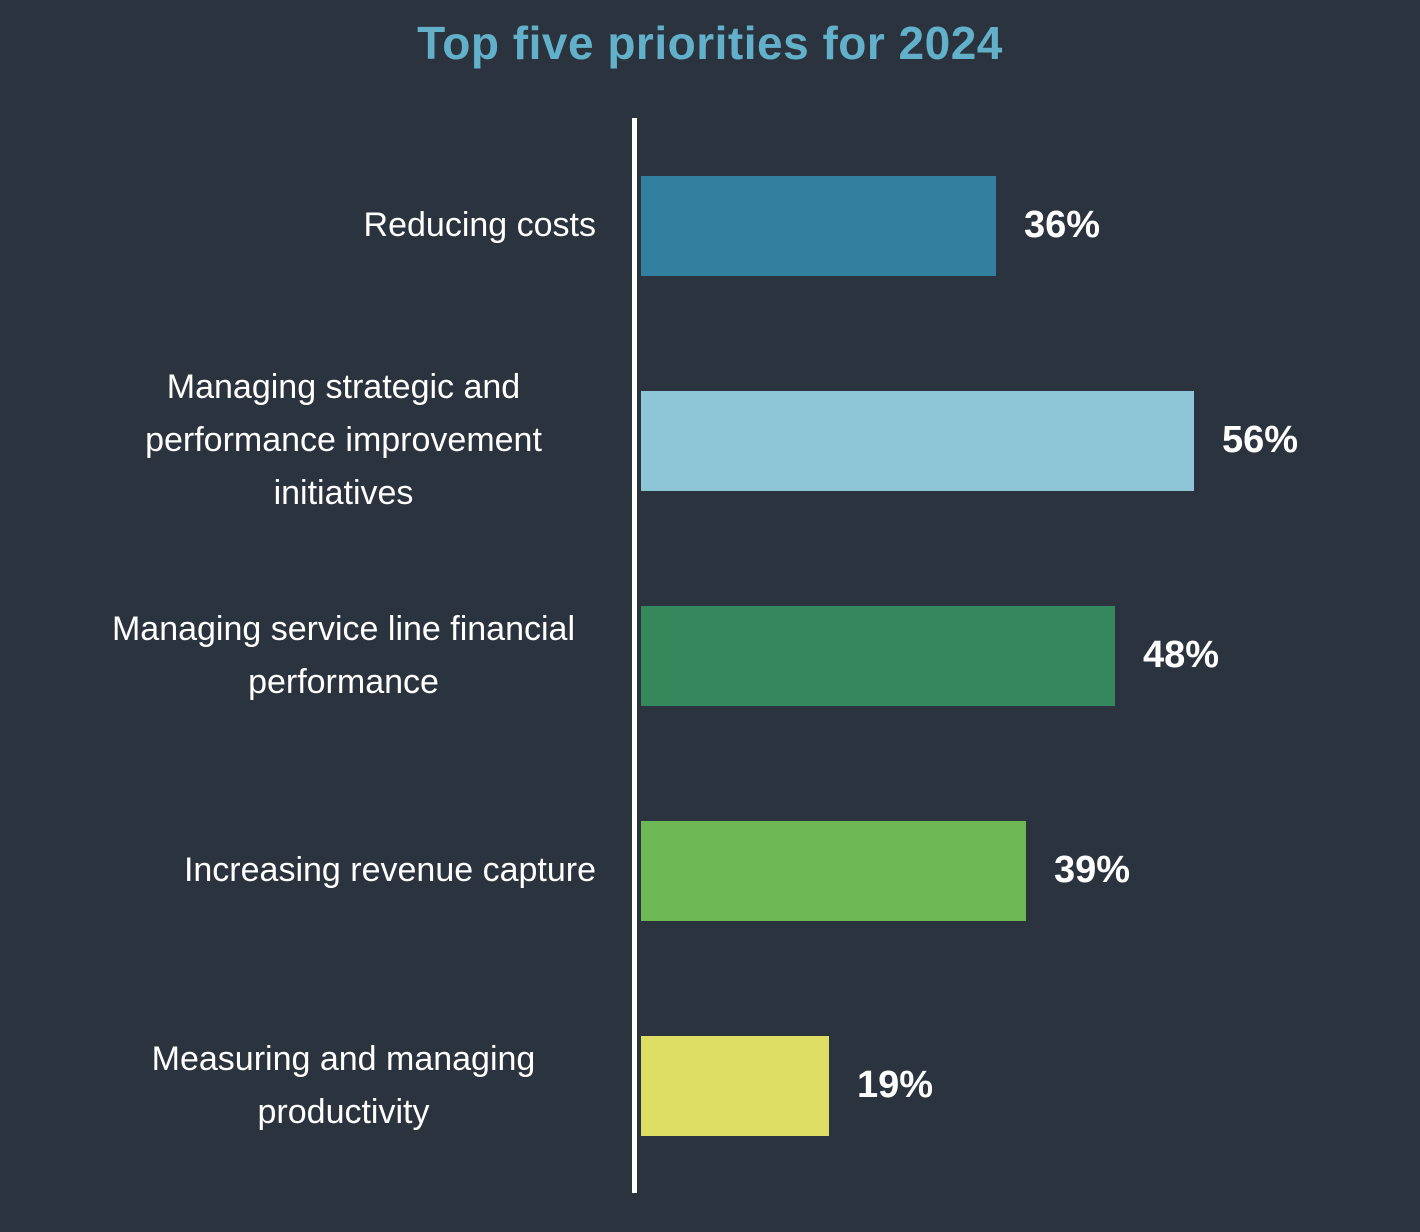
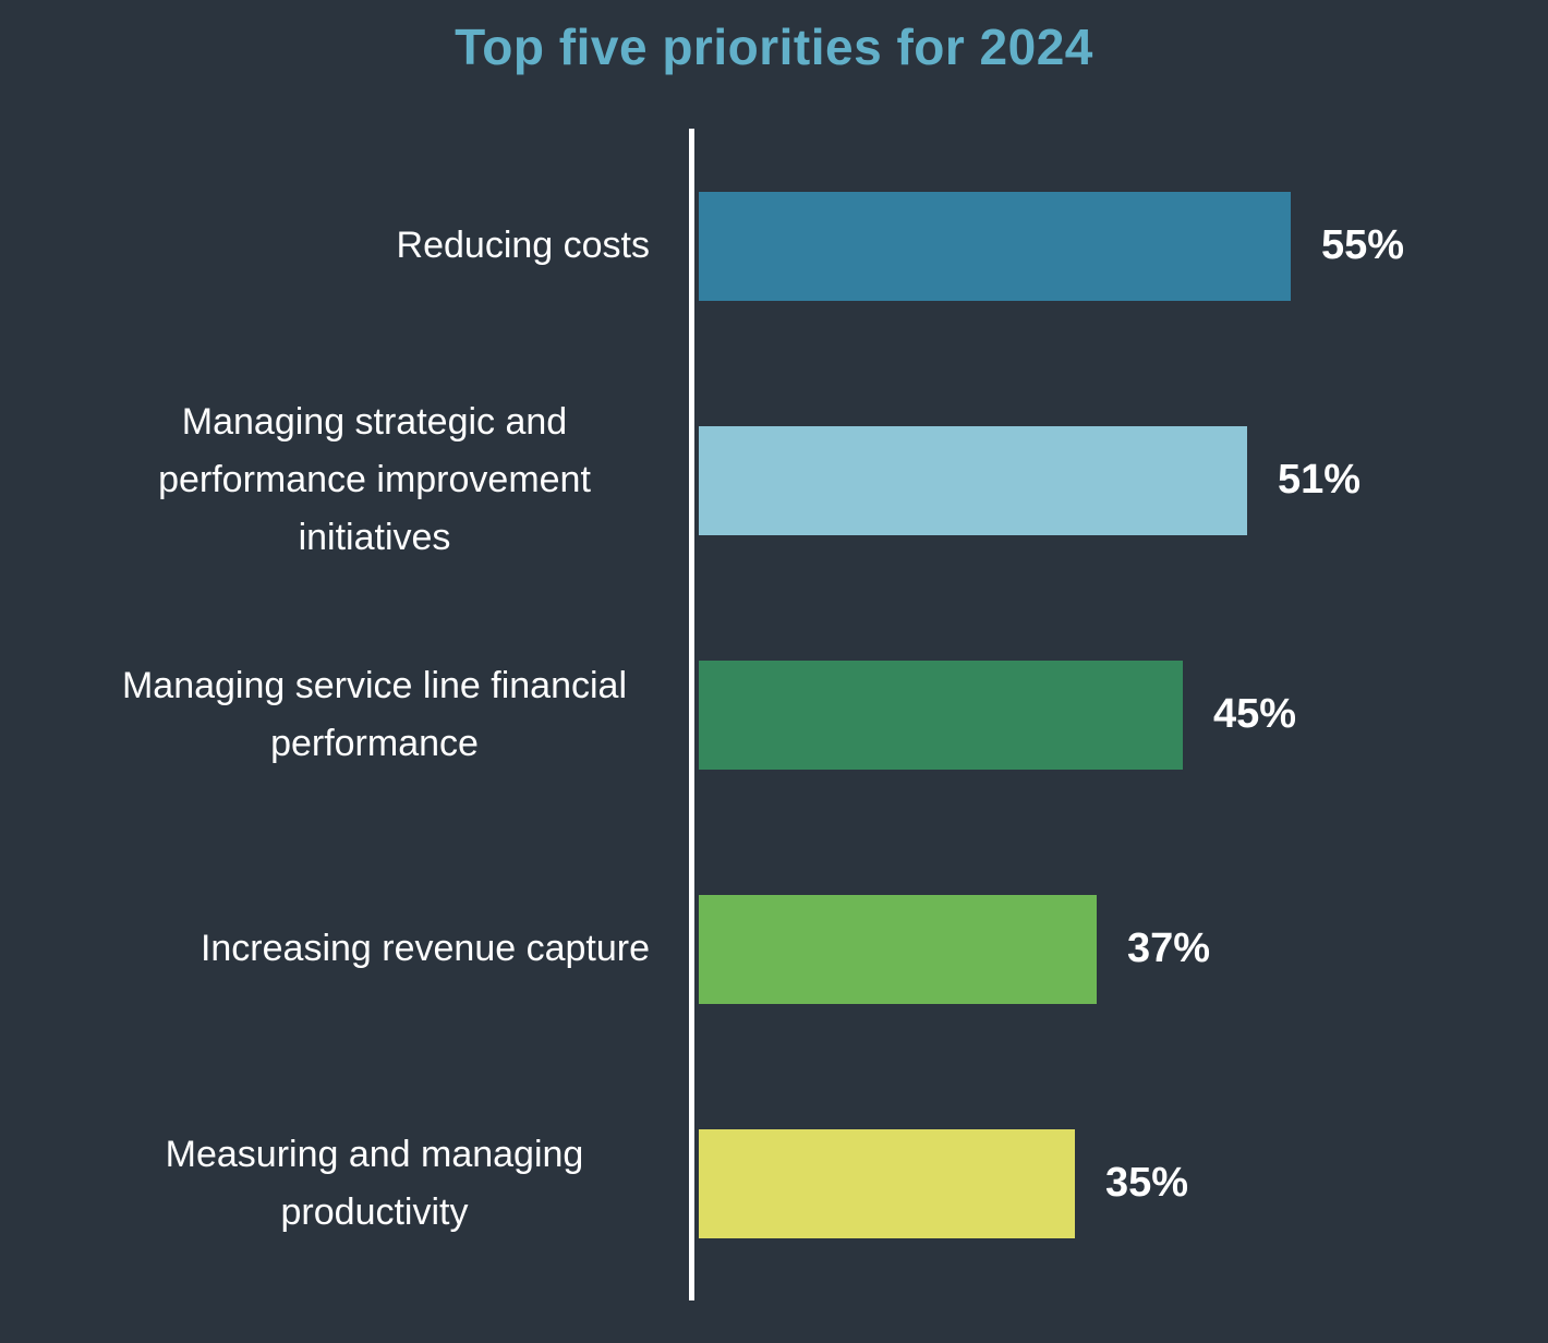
Reducing costs: 36% -> 55%
Managing strategic and performance improvement initiatives: 56% -> 51%
Managing service line financial performance: 48% -> 45%
Increasing revenue capture: 39% -> 37%
Measuring and managing productivity: 19% -> 35%
